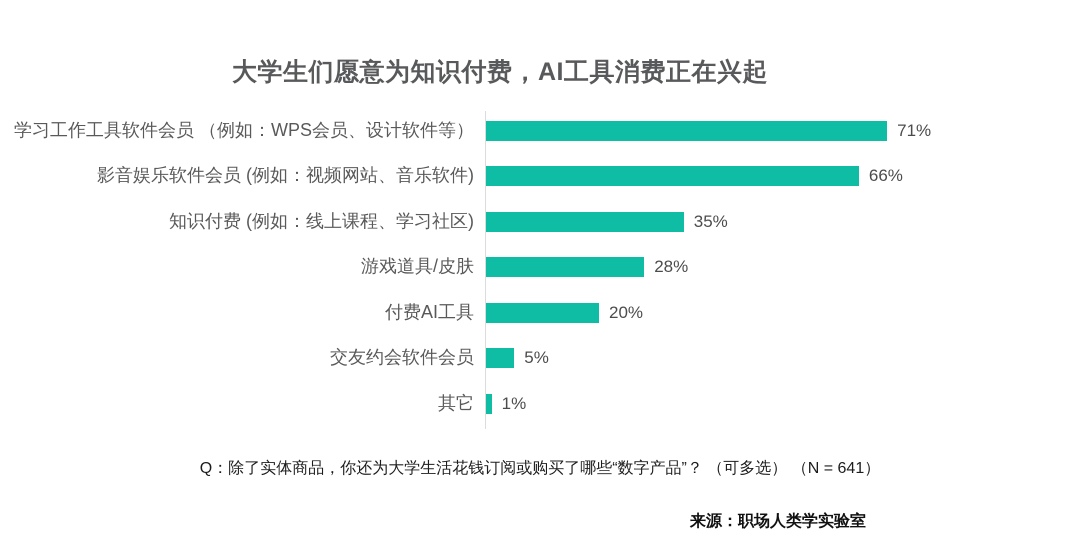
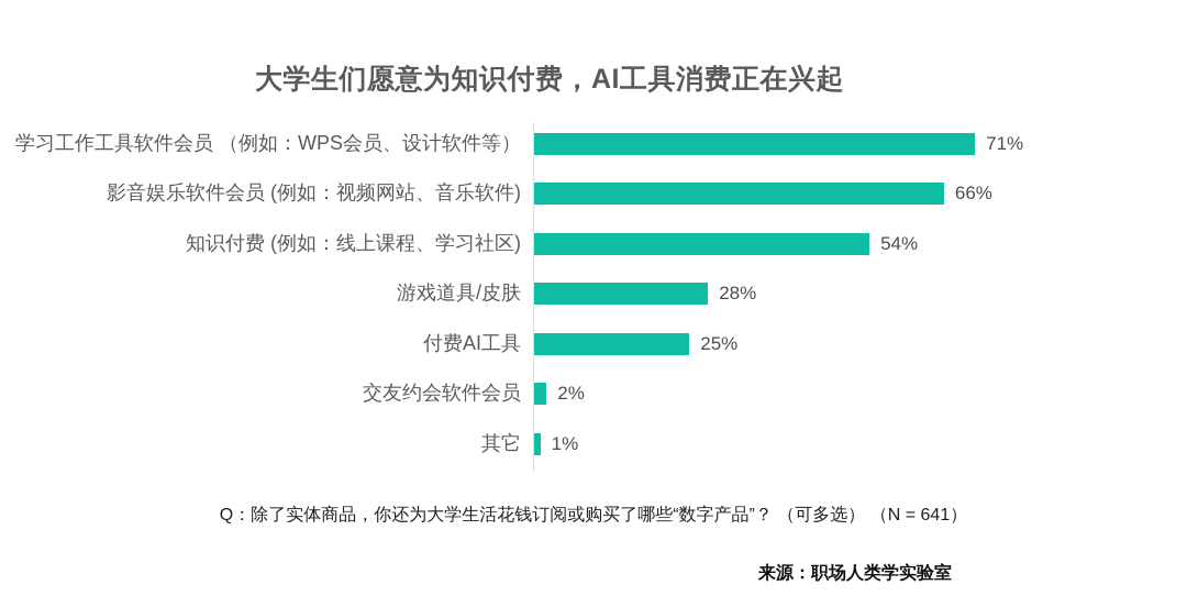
知识付费 (例如：线上课程、学习社区): 35% -> 54%
付费AI工具: 20% -> 25%
交友约会软件会员: 5% -> 2%
